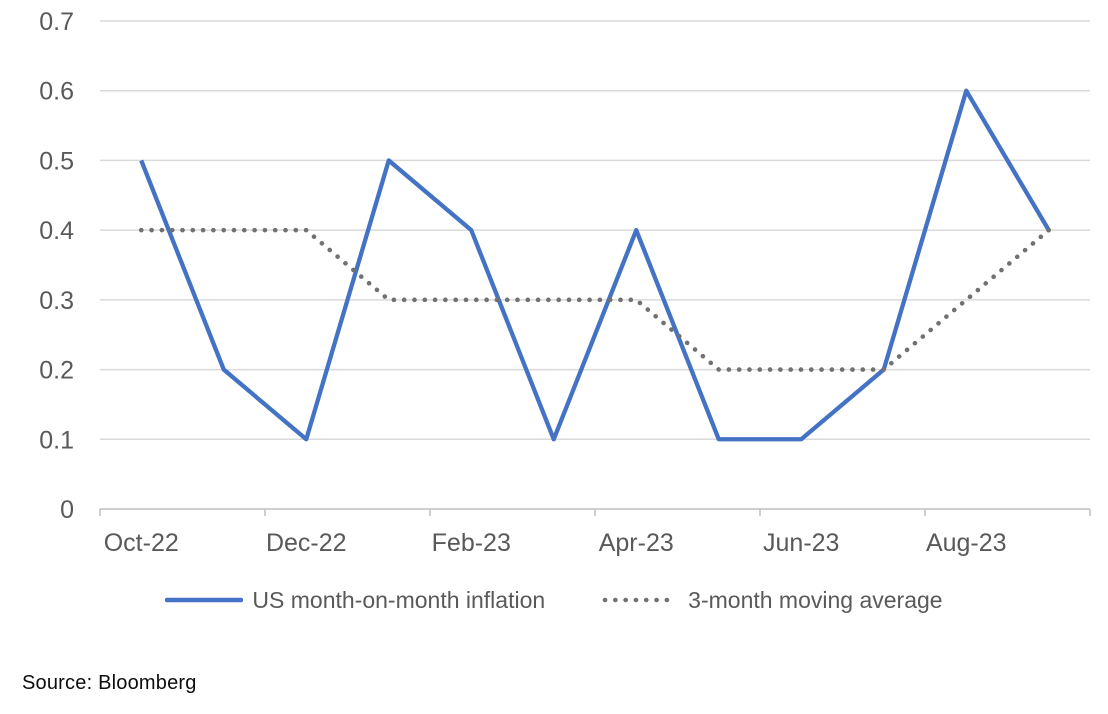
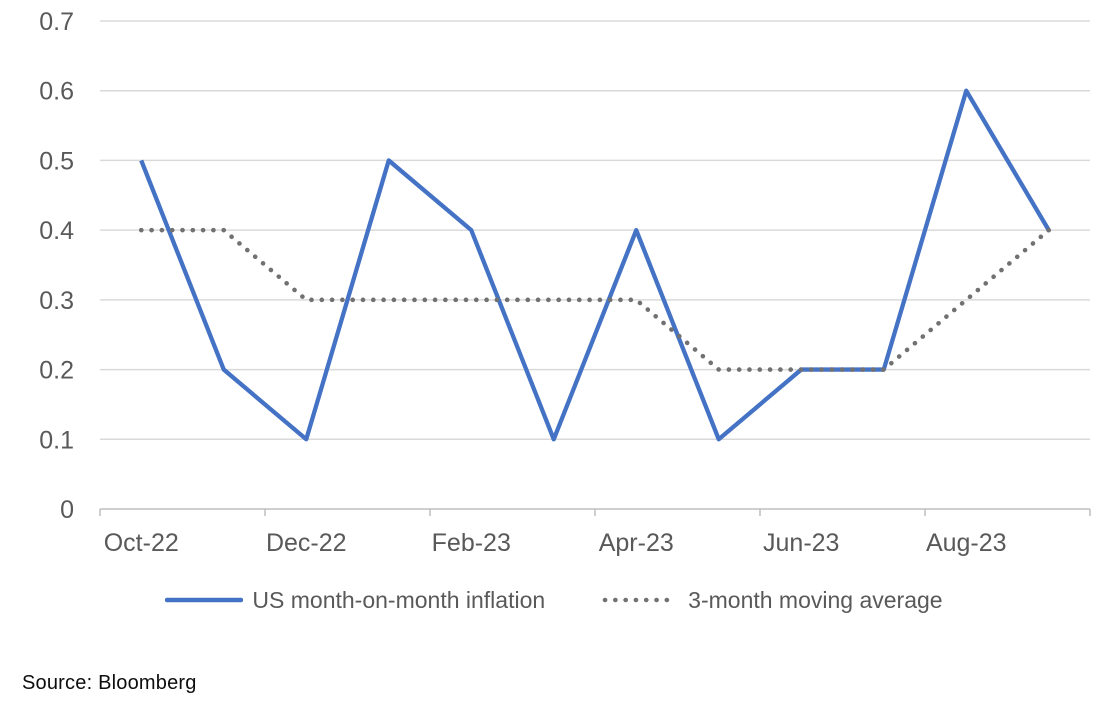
3-month moving average/Dec-22: 0.4 -> 0.3
US month-on-month inflation/Jun-23: 0.1 -> 0.2
